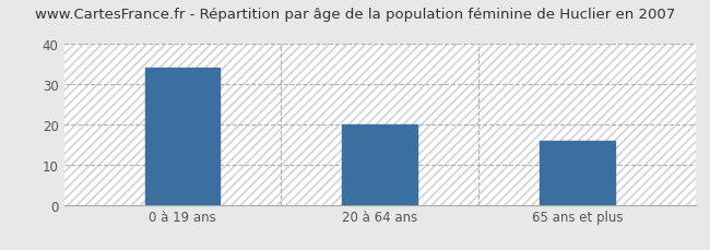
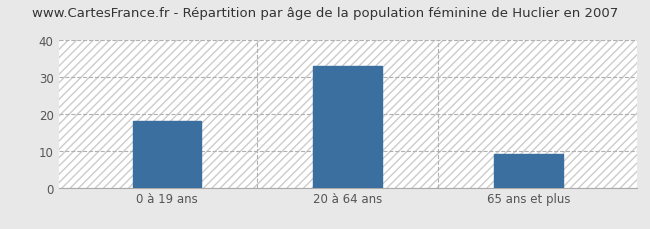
0 à 19 ans: 34 -> 18
20 à 64 ans: 20 -> 33
65 ans et plus: 16 -> 9
